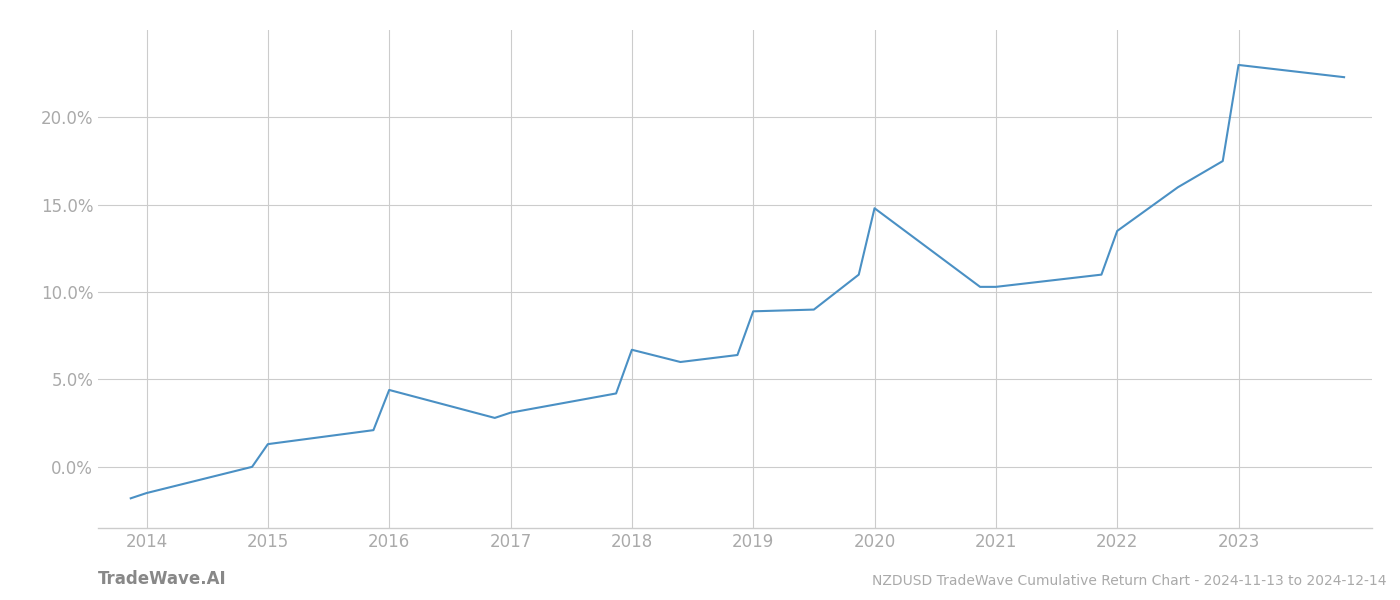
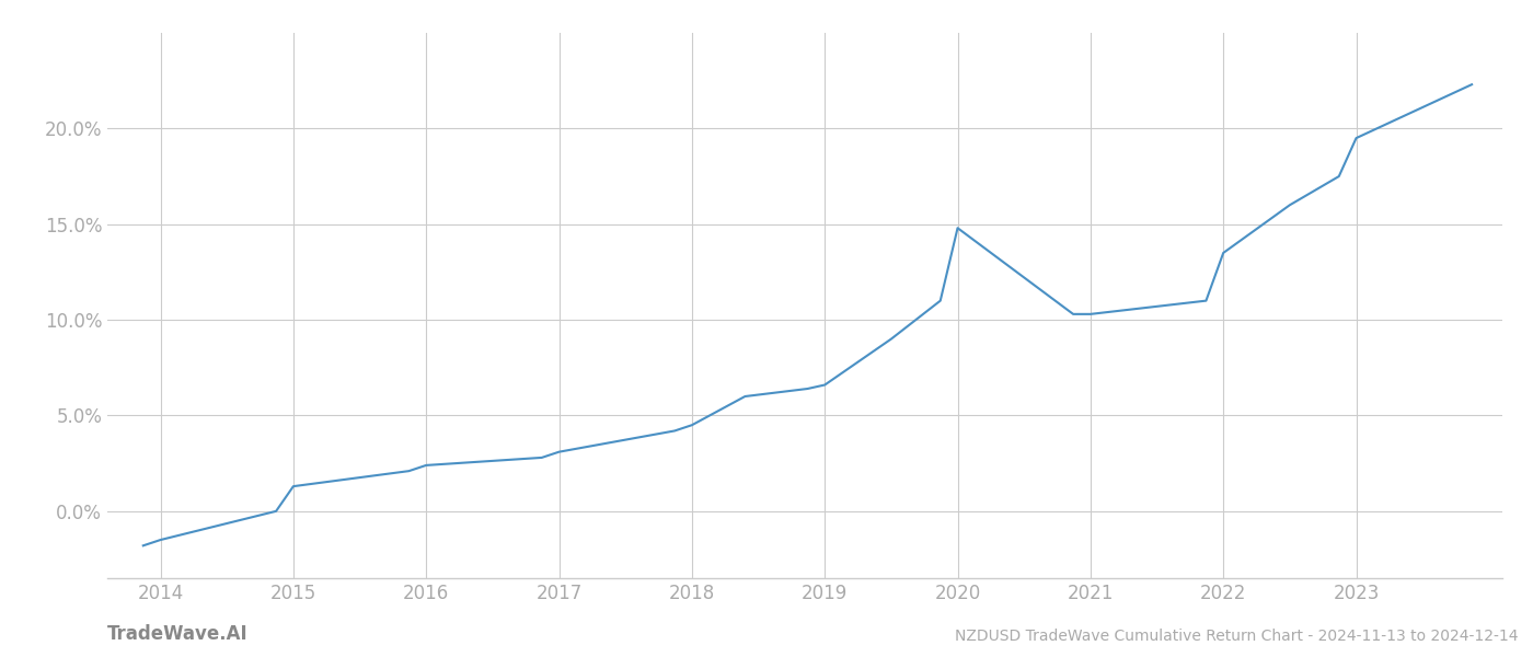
2016: 4.4% -> 2.4%
2018: 6.7% -> 4.5%
2019: 8.9% -> 6.6%
2023: 23.0% -> 19.5%
